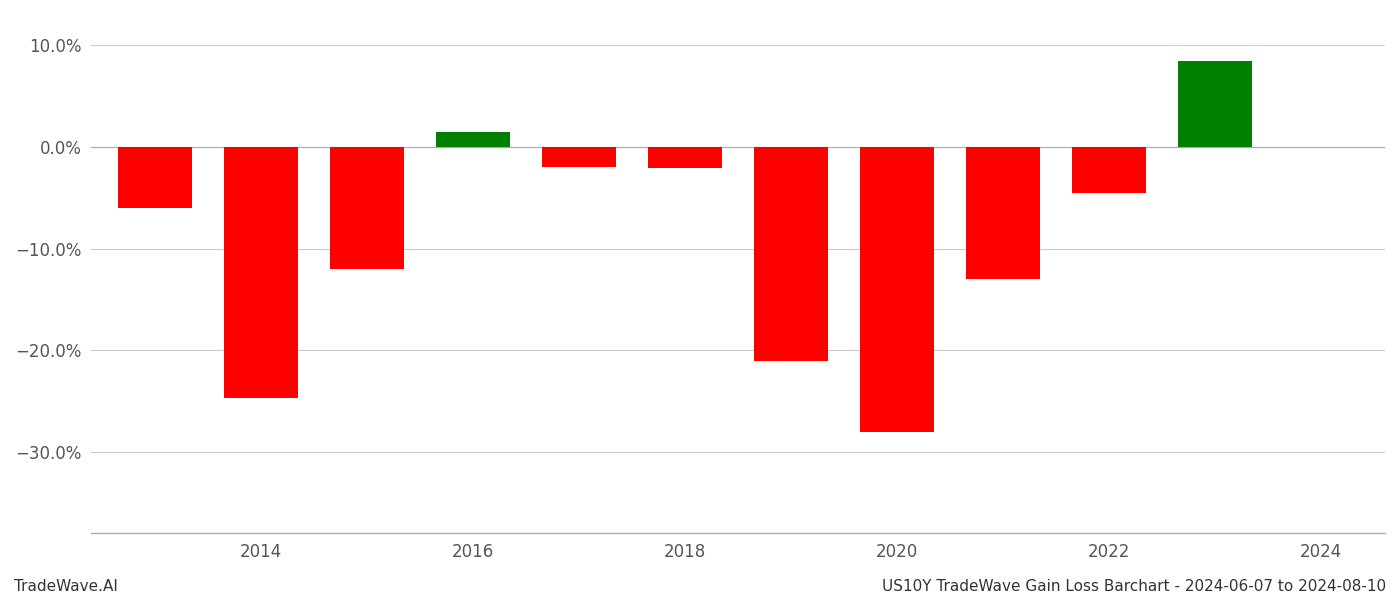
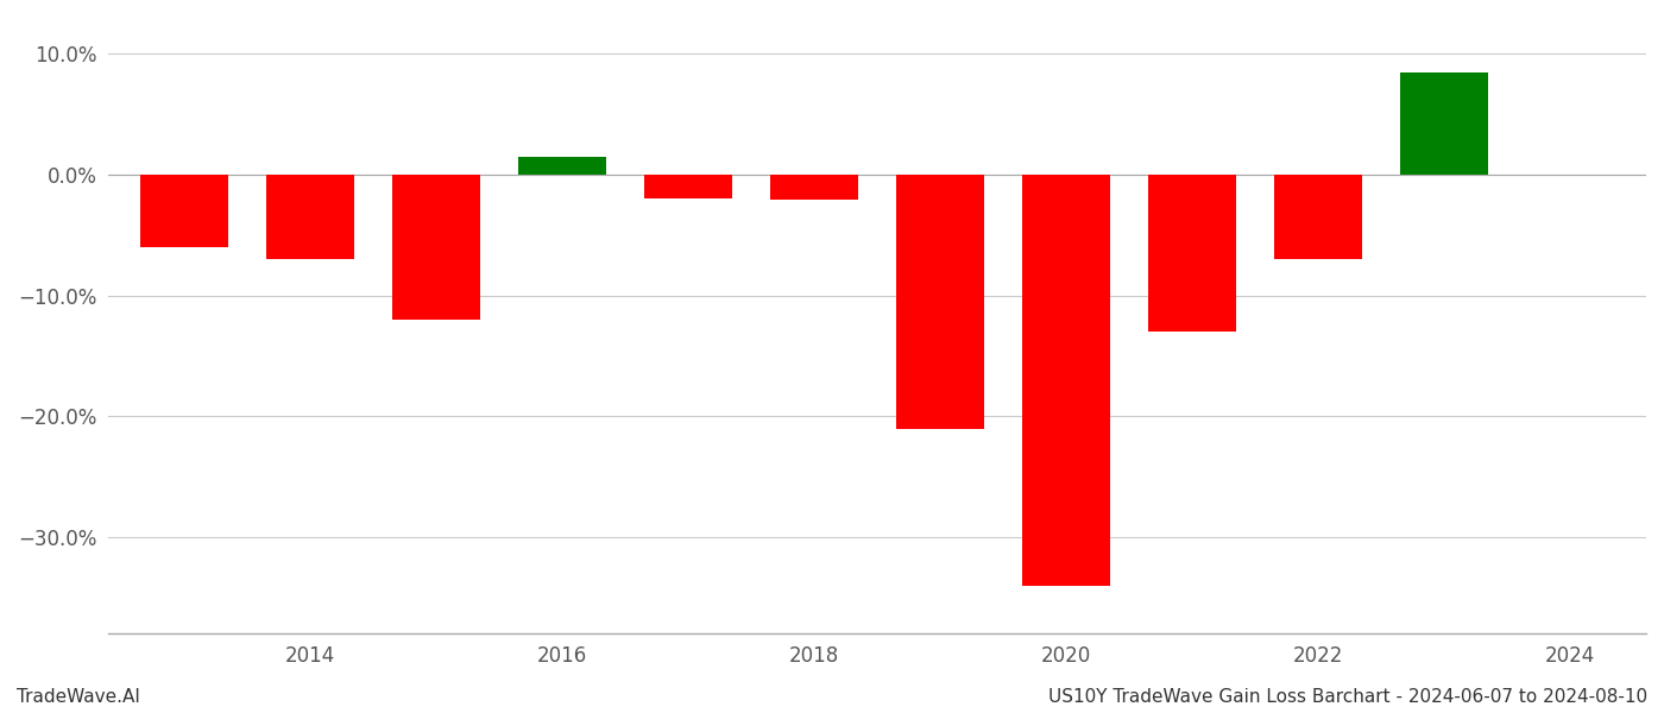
2014: -24.7% -> -7.0%
2020: -28.0% -> -34.0%
2022: -4.5% -> -7.0%
